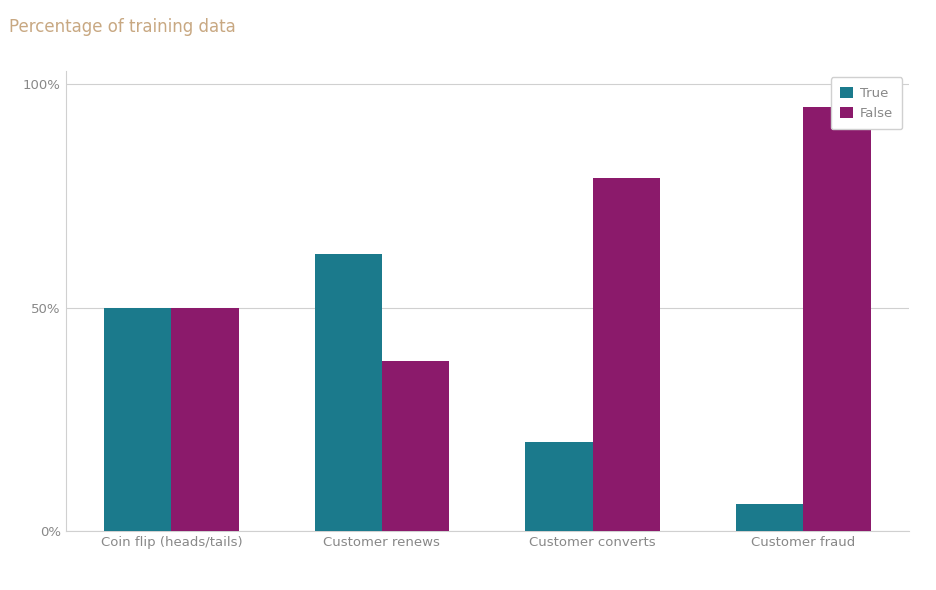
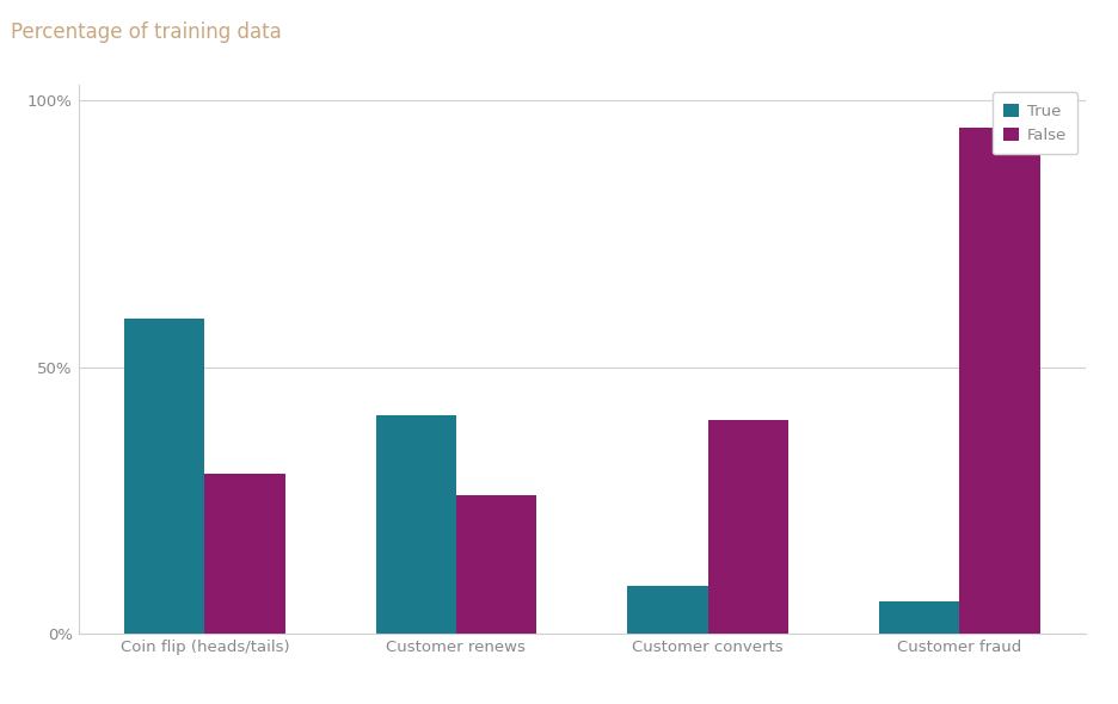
True/Coin flip (heads/tails): 50% -> 59%
False/Coin flip (heads/tails): 50% -> 30%
True/Customer renews: 62% -> 41%
False/Customer renews: 38% -> 26%
True/Customer converts: 20% -> 9%
False/Customer converts: 79% -> 40%
